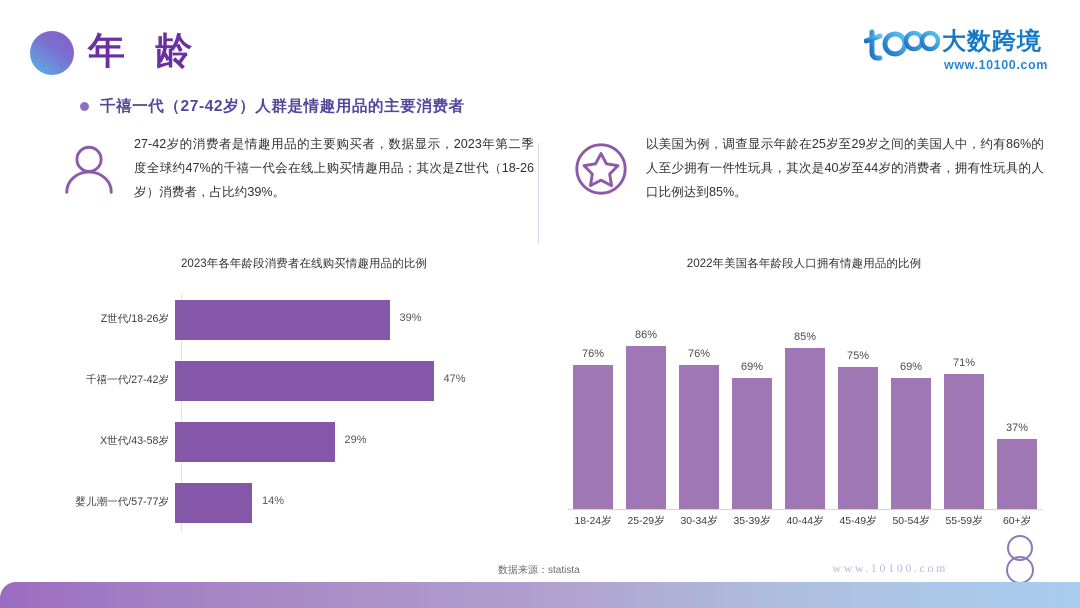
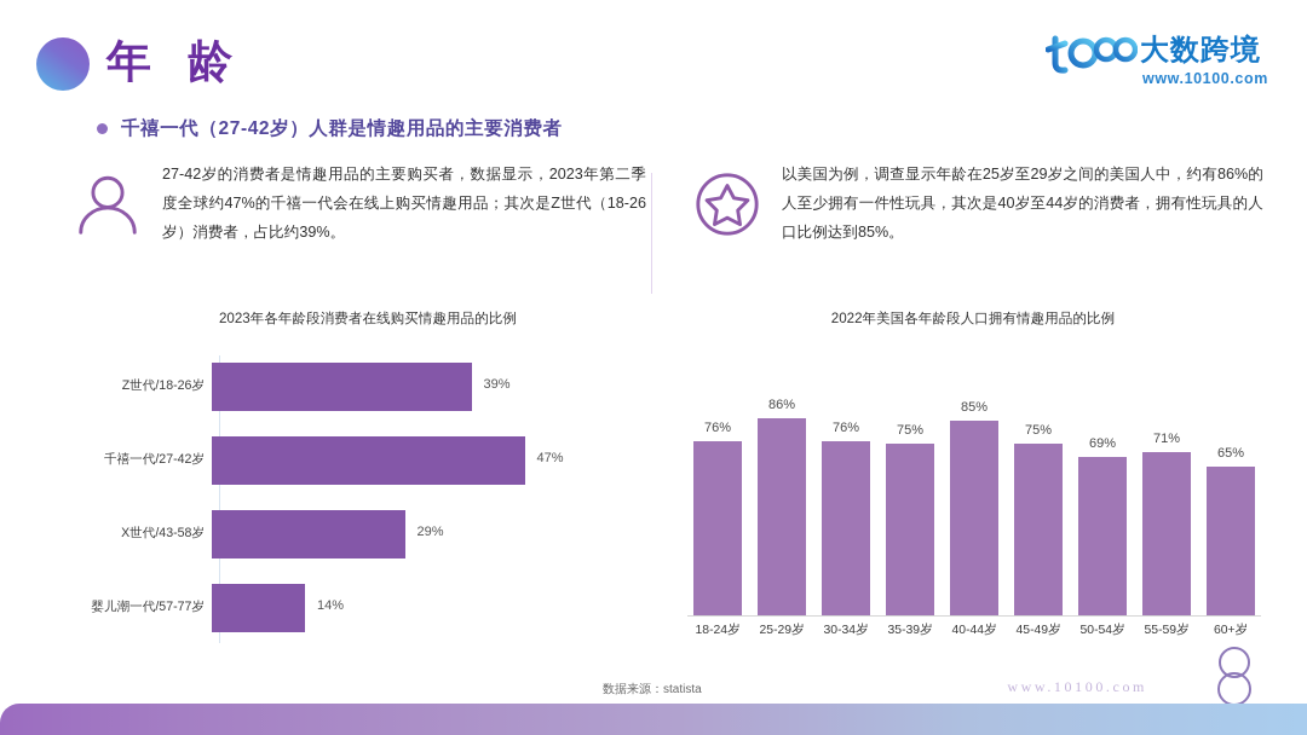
2022年美国各年龄段人口拥有情趣用品的比例/35-39岁: 69% -> 75%
2022年美国各年龄段人口拥有情趣用品的比例/60+岁: 37% -> 65%
